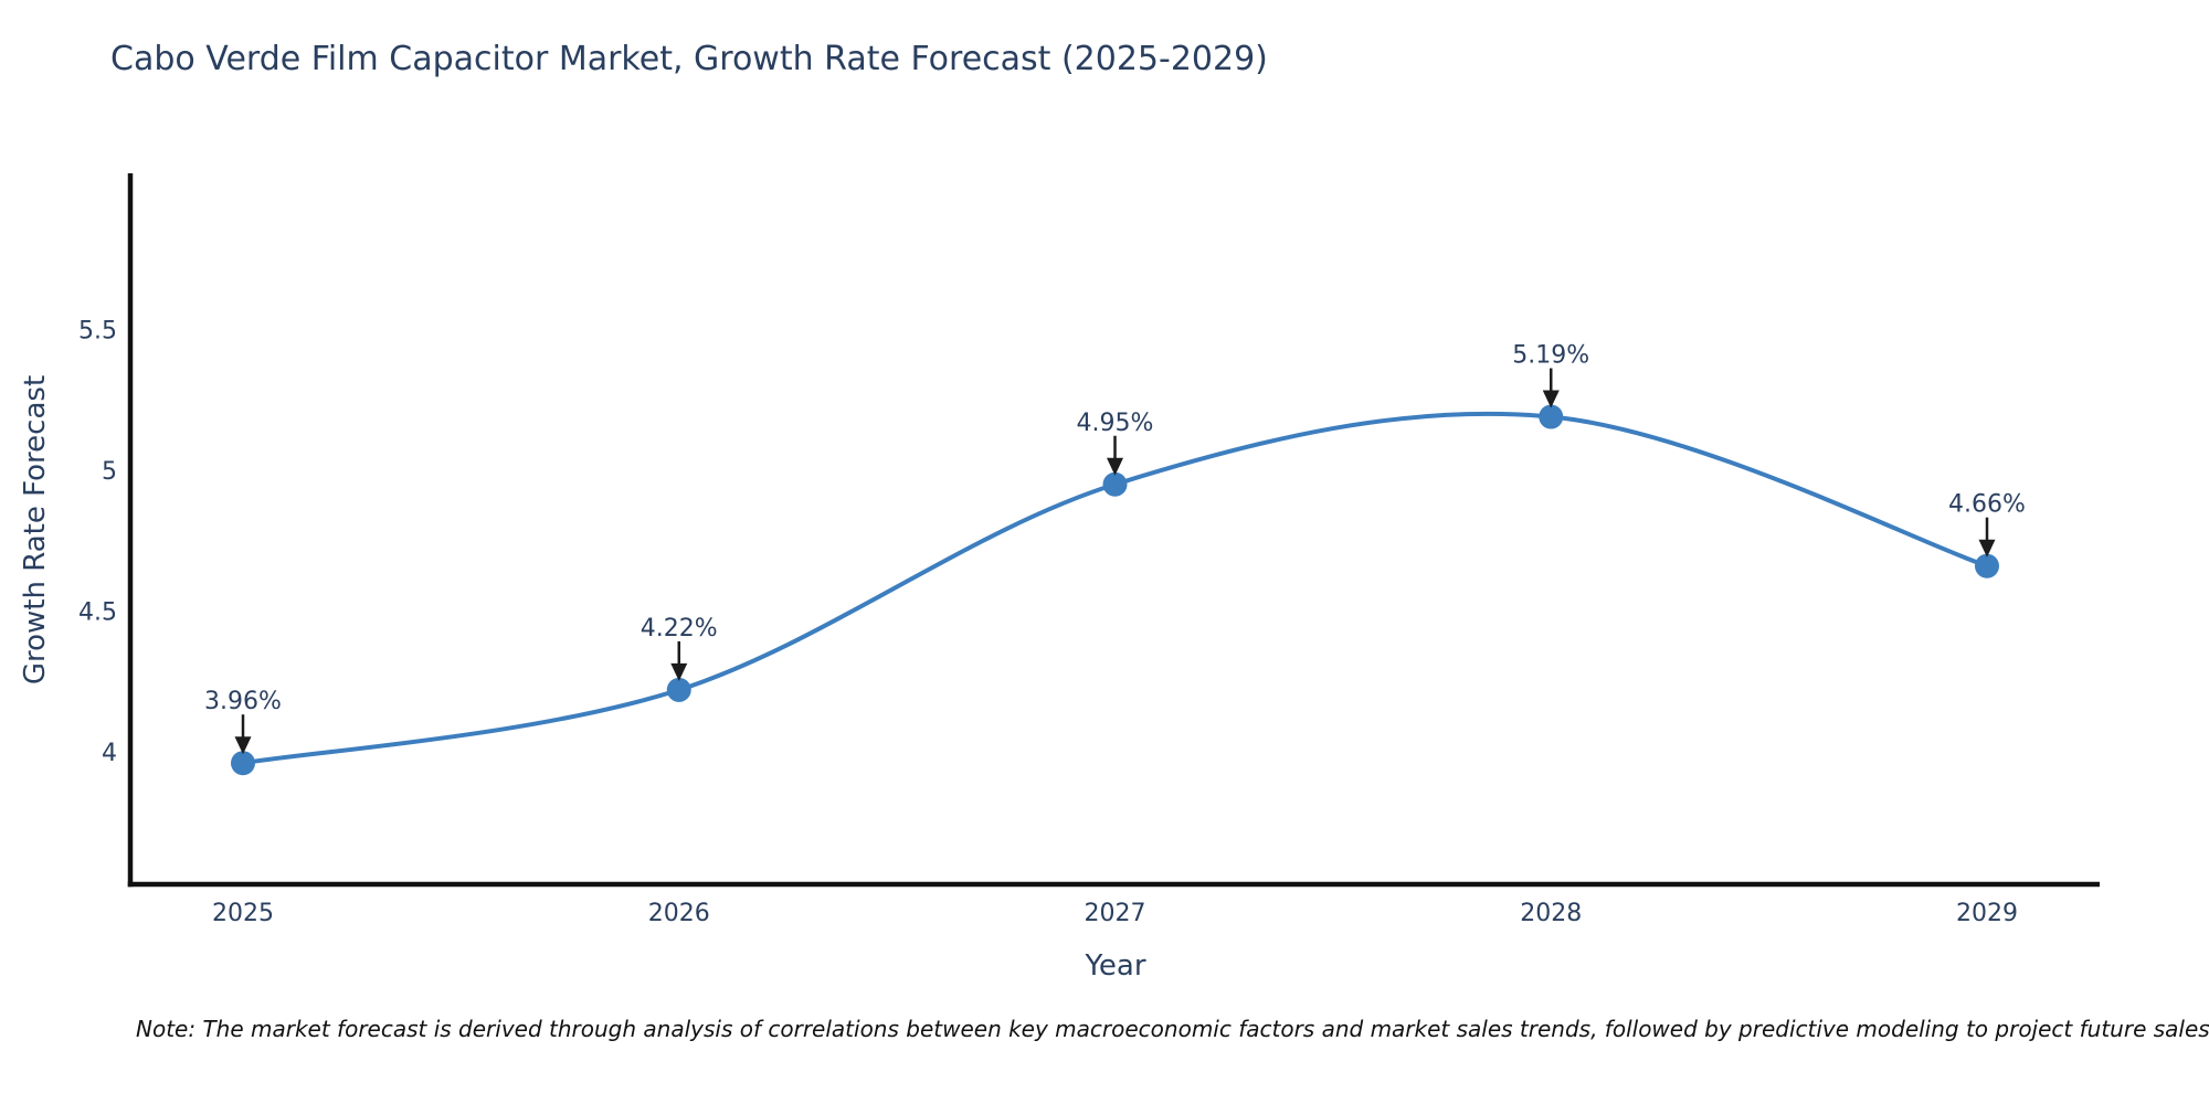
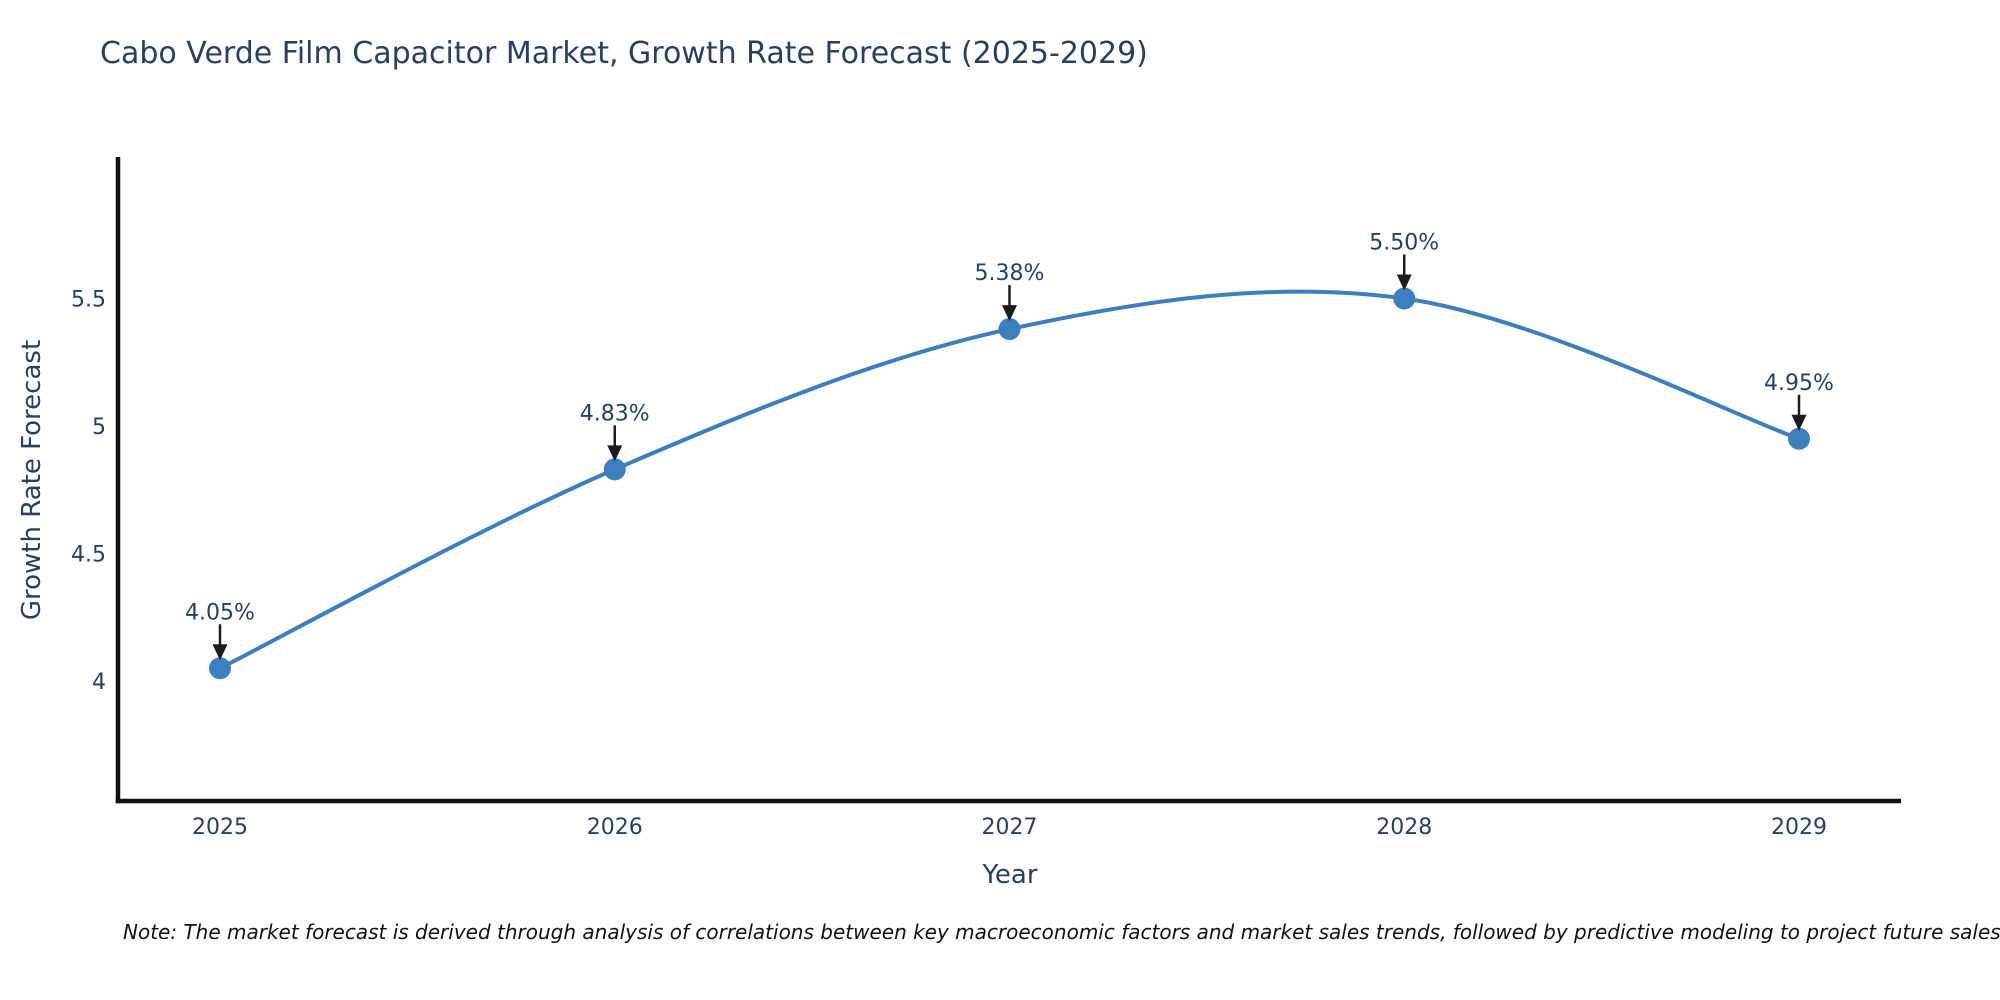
2025: 3.96% -> 4.05%
2026: 4.22% -> 4.83%
2027: 4.95% -> 5.38%
2028: 5.19% -> 5.50%
2029: 4.66% -> 4.95%
